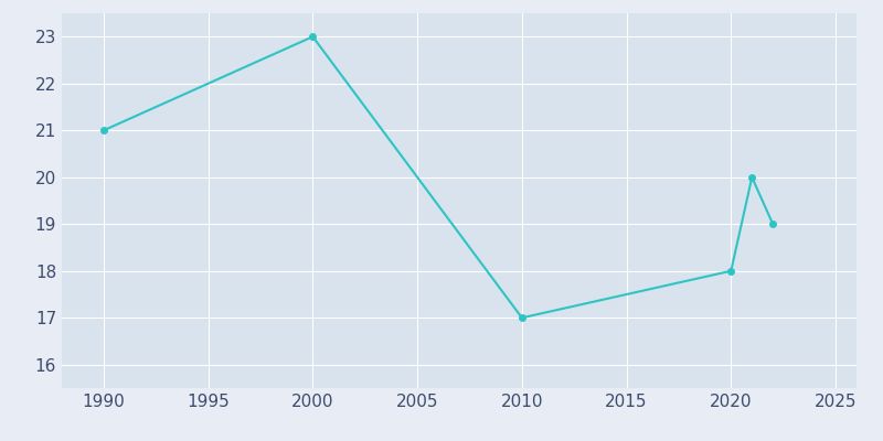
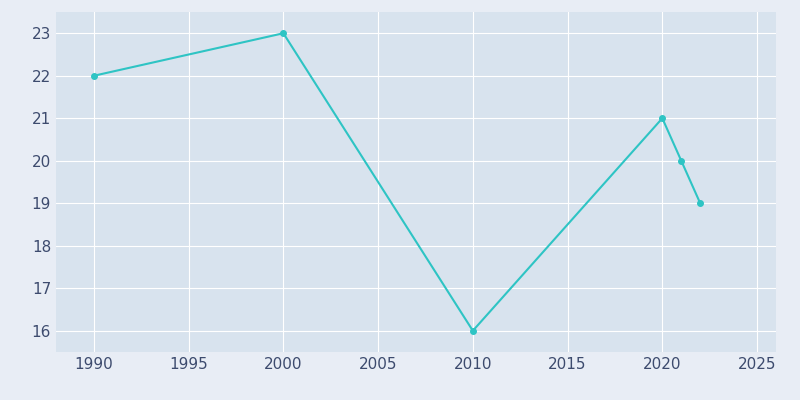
1990: 21 -> 22
2010: 17 -> 16
2020: 18 -> 21
